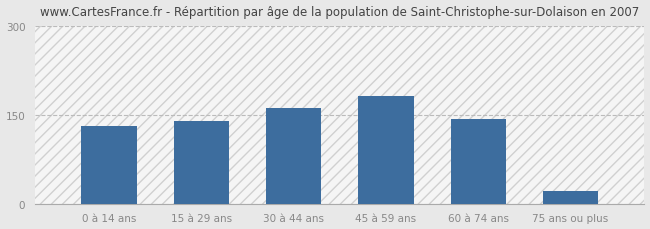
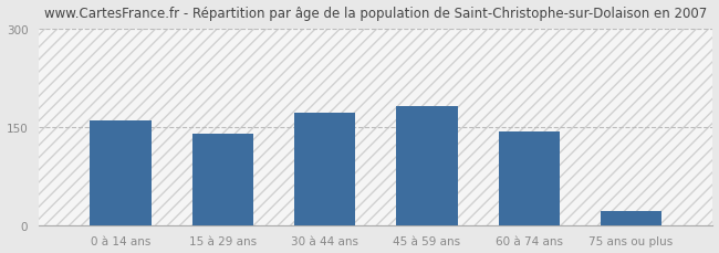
0 à 14 ans: 132 -> 160
30 à 44 ans: 162 -> 172
